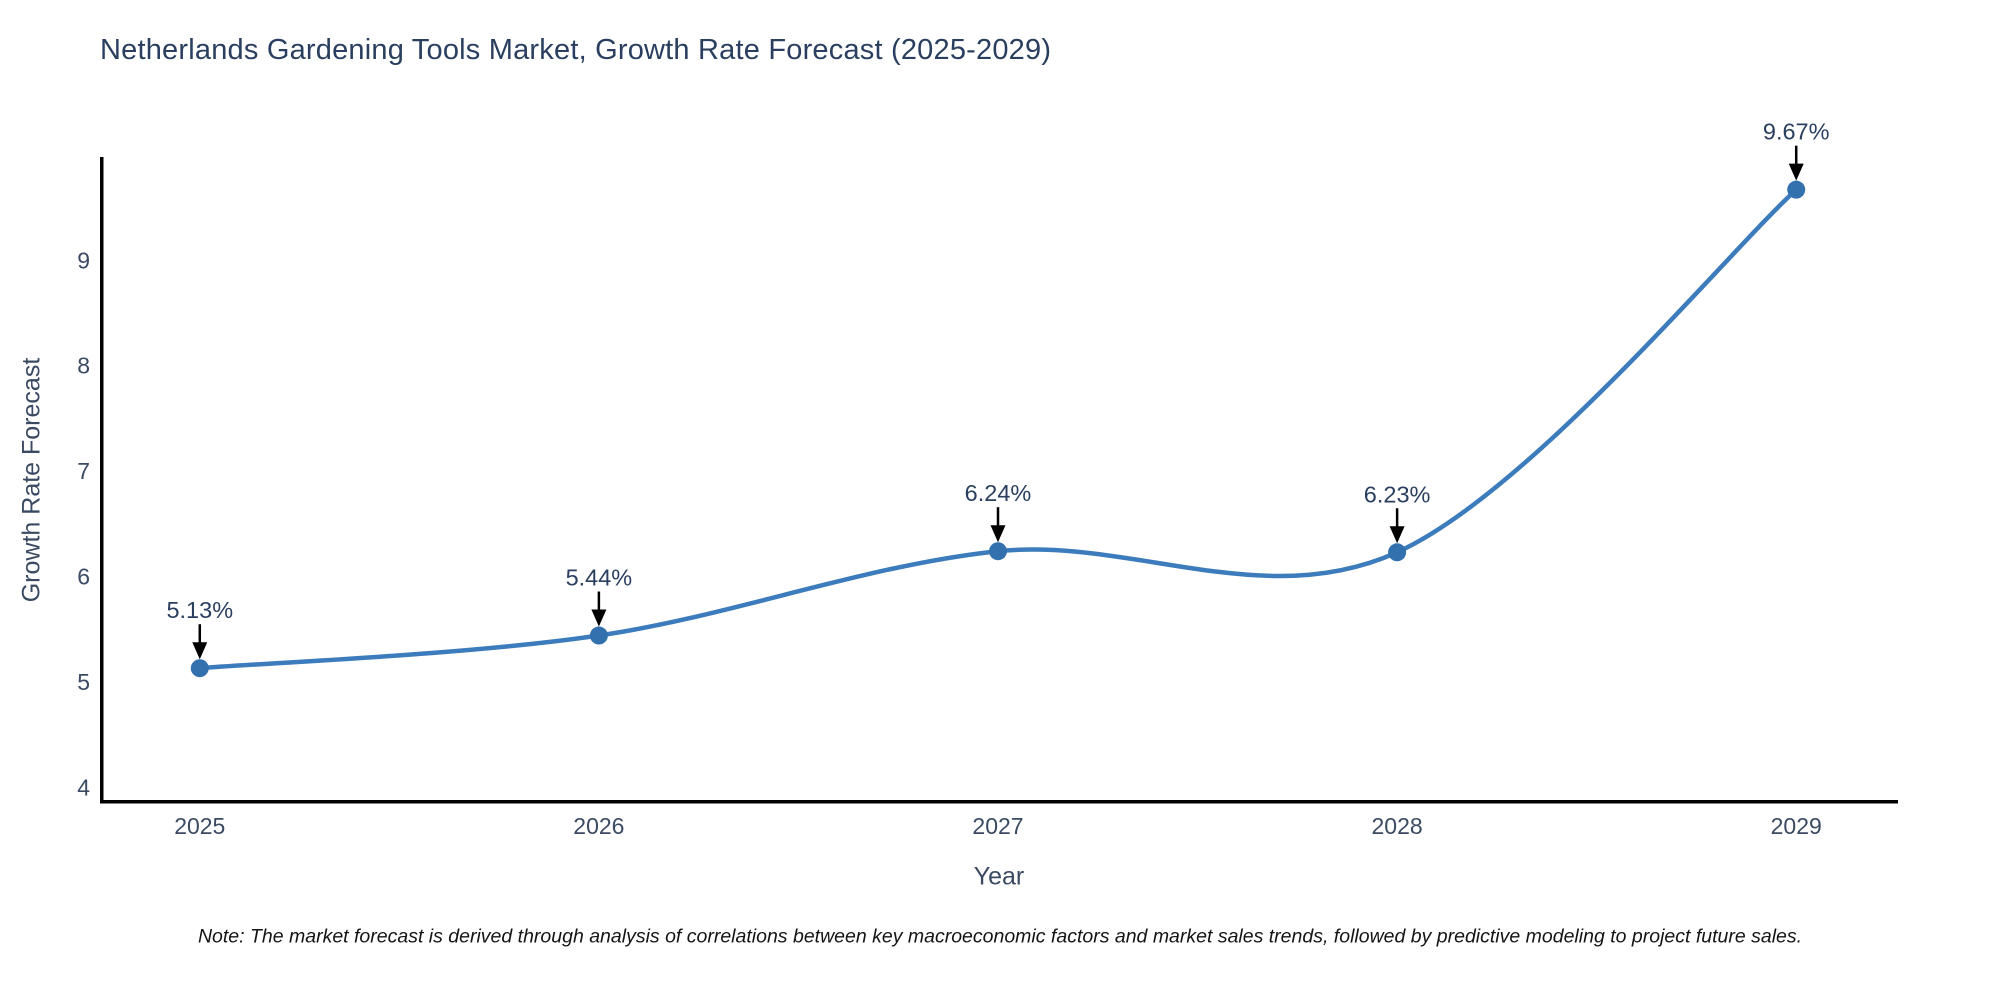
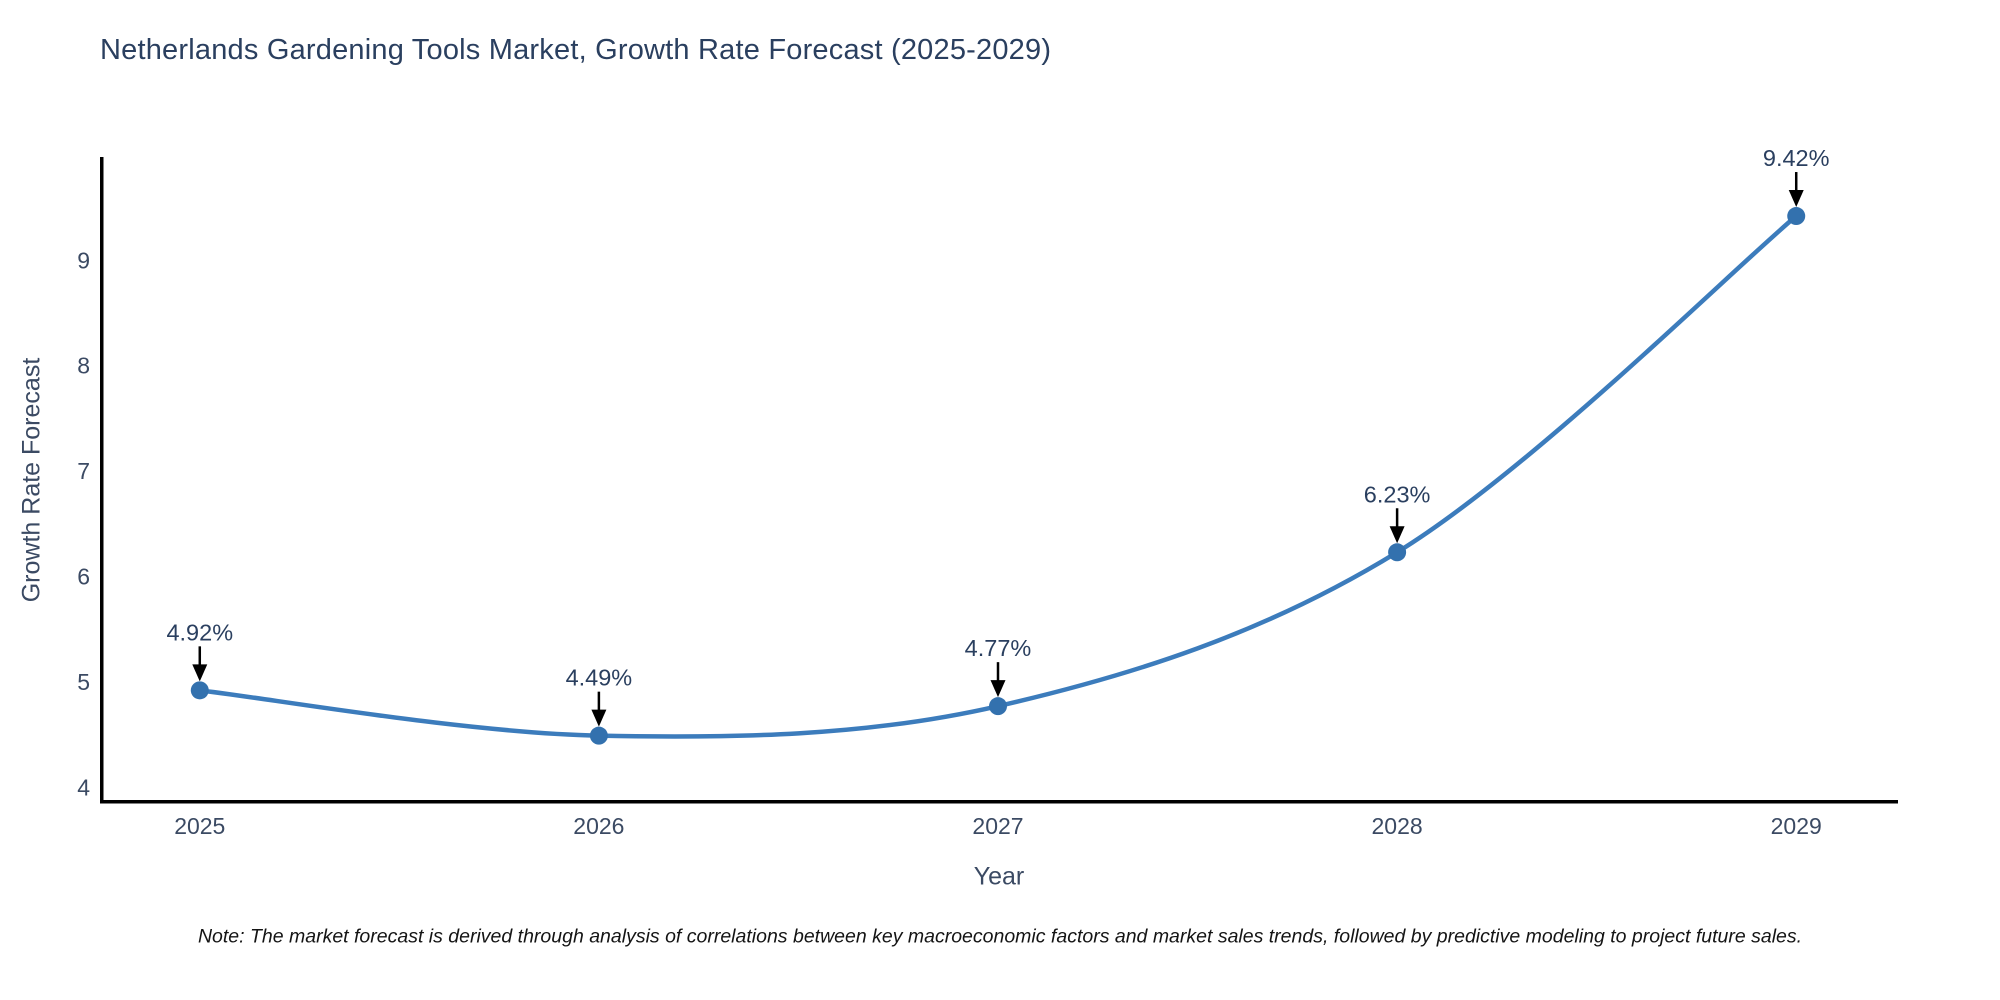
2025: 5.13% -> 4.92%
2026: 5.44% -> 4.49%
2027: 6.24% -> 4.77%
2029: 9.67% -> 9.42%
